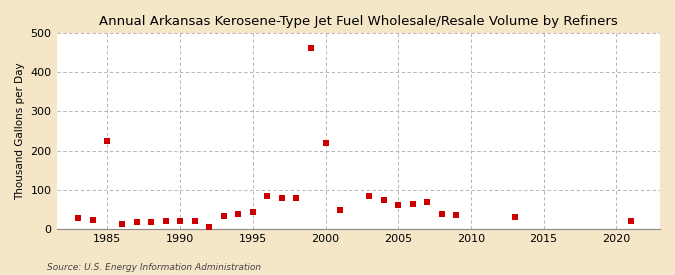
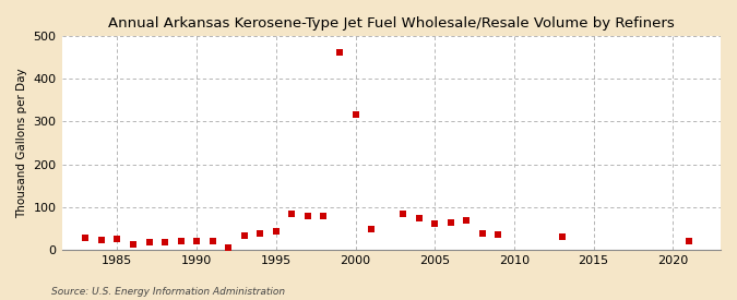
1985: 225 -> 25
2000: 220 -> 317
